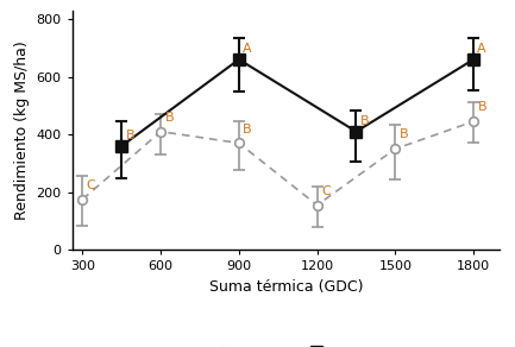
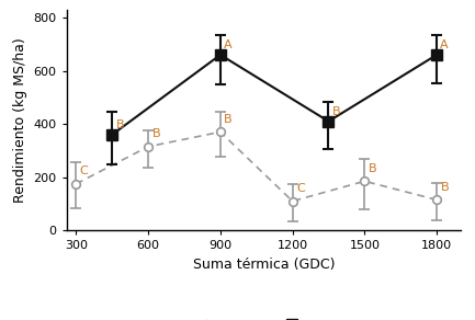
300/600: 410 -> 315
300/1200: 155 -> 110
300/1500: 350 -> 185
300/1800: 445 -> 115
